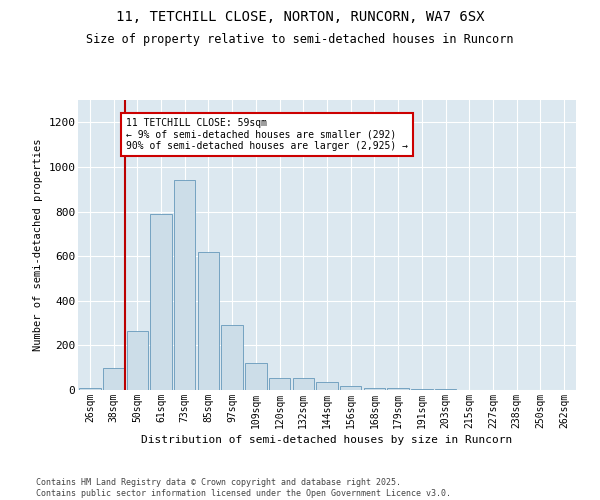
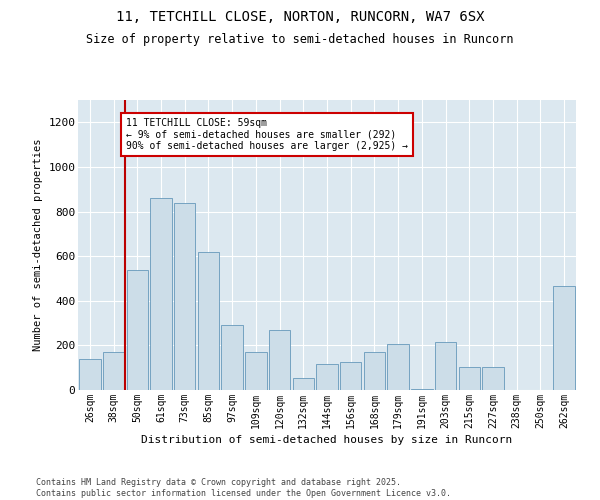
26sqm: 10 -> 140
38sqm: 100 -> 170
50sqm: 265 -> 540
61sqm: 790 -> 860
73sqm: 940 -> 840
109sqm: 120 -> 170
120sqm: 55 -> 270
144sqm: 35 -> 115
156sqm: 20 -> 125
168sqm: 10 -> 170
179sqm: 8 -> 205
203sqm: 3 -> 215
215sqm: 2 -> 105
227sqm: 2 -> 105
262sqm: 2 -> 465
